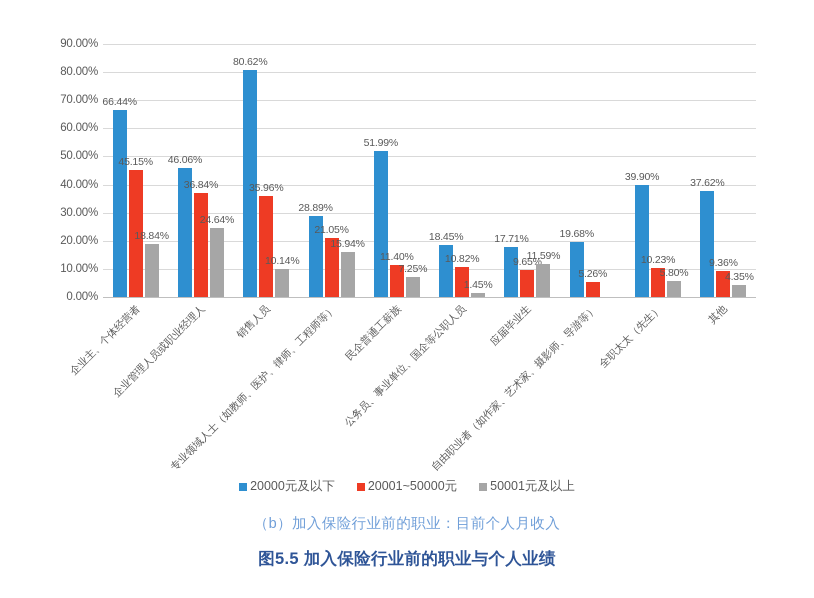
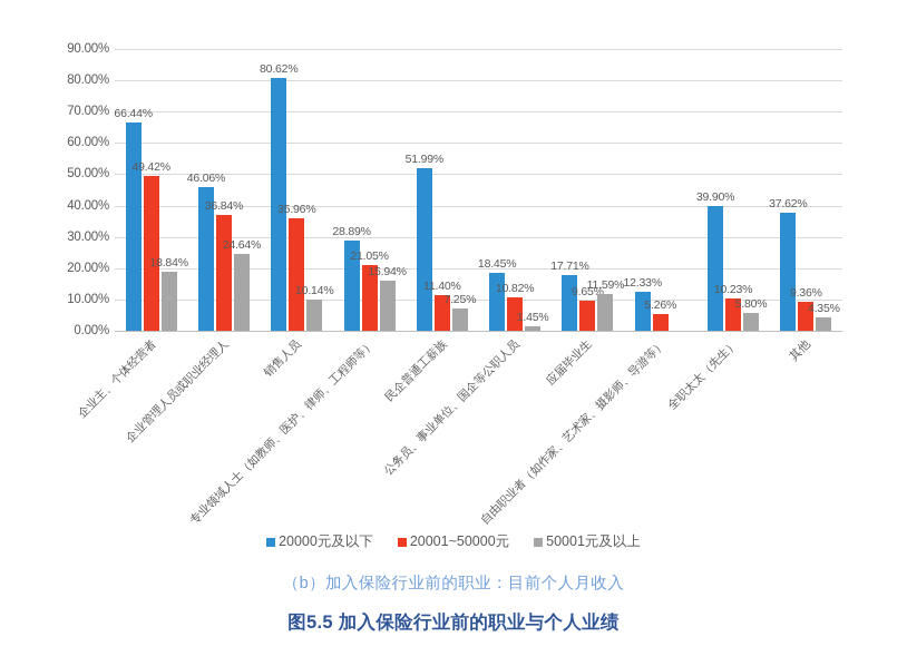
20001~50000元/企业主、个体经营者: 45.15% -> 49.42%
20000元及以下/自由职业者（如作家、艺术家、摄影师、导游等）: 19.68% -> 12.33%
